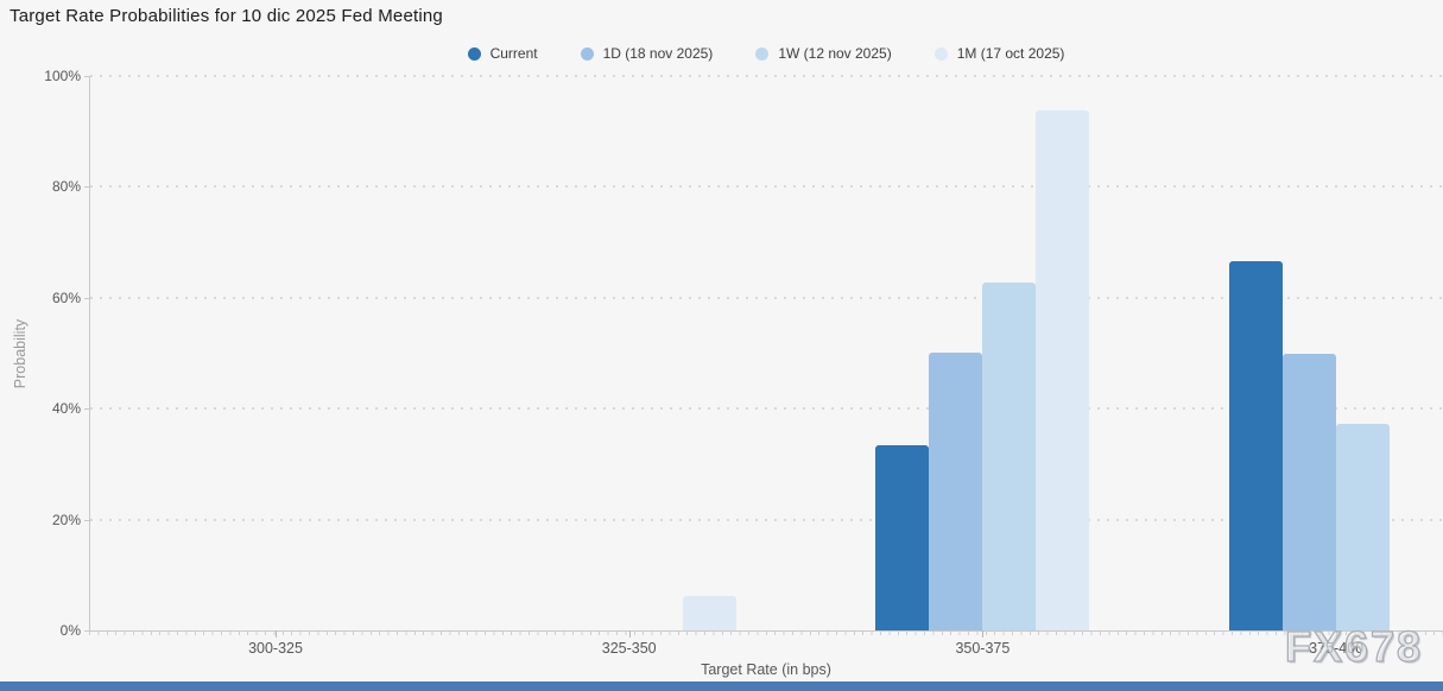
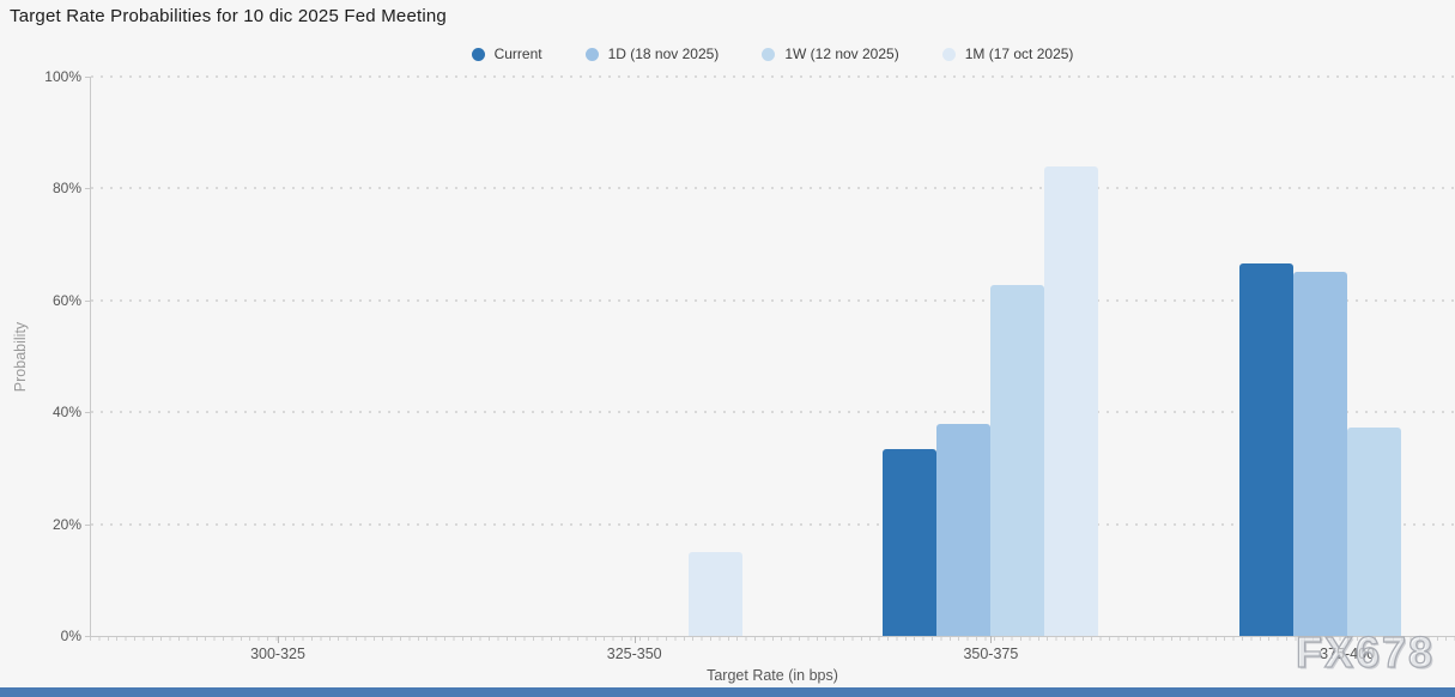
1M (17 oct 2025)/325-350: 6% -> 15%
1D (18 nov 2025)/350-375: 50% -> 38%
1M (17 oct 2025)/350-375: 94% -> 84%
1D (18 nov 2025)/375-400: 50% -> 65%
